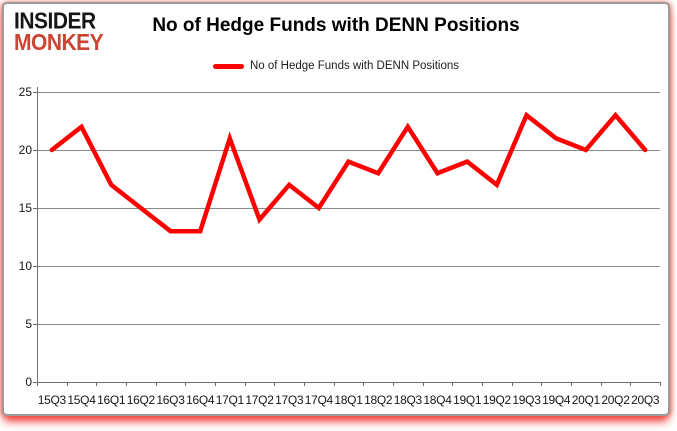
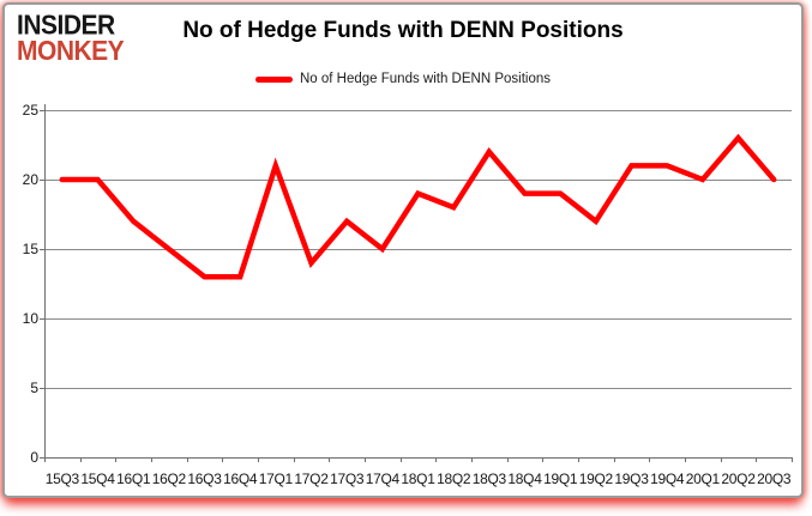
15Q4: 22 -> 20
18Q4: 18 -> 19
19Q3: 23 -> 21
